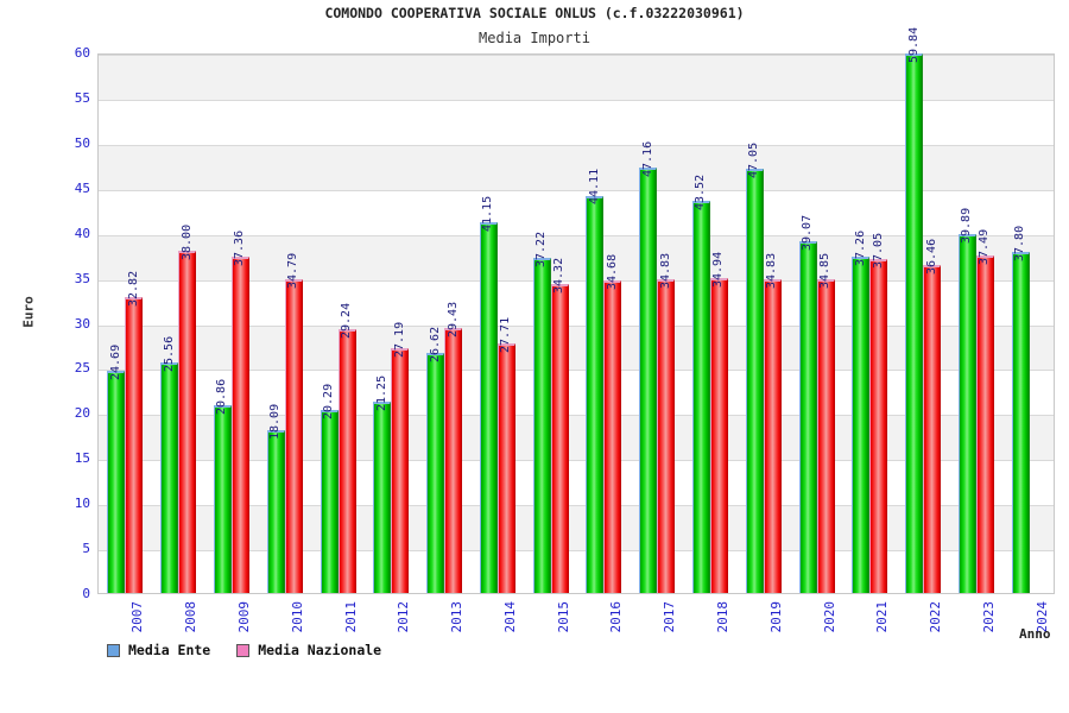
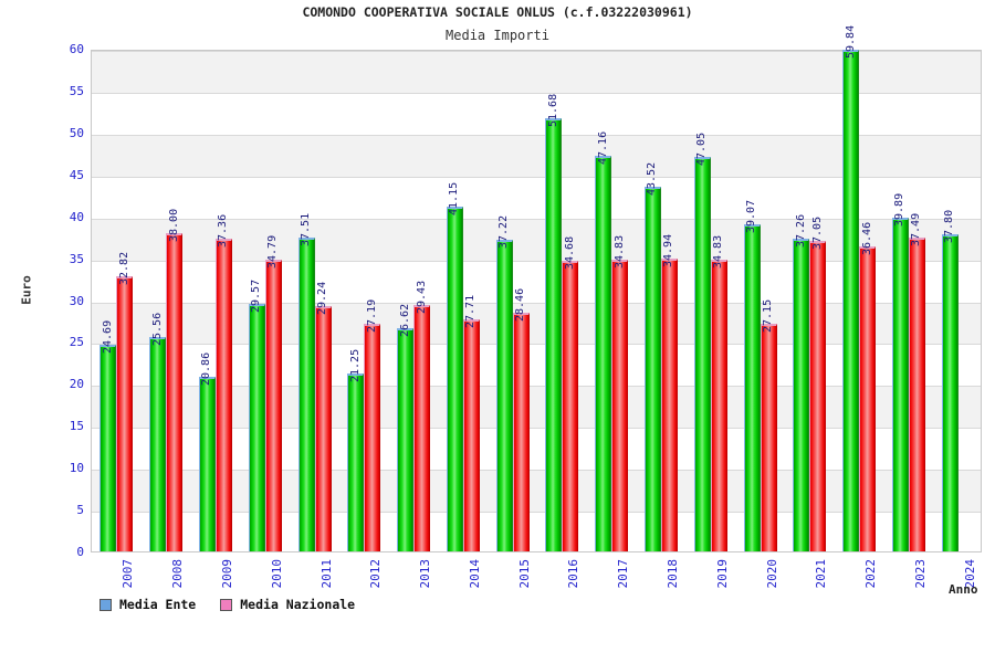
Media Ente/2010: 18.09 -> 29.57
Media Ente/2011: 20.29 -> 37.51
Media Nazionale/2015: 34.32 -> 28.46
Media Ente/2016: 44.11 -> 51.68
Media Nazionale/2020: 34.85 -> 27.15
